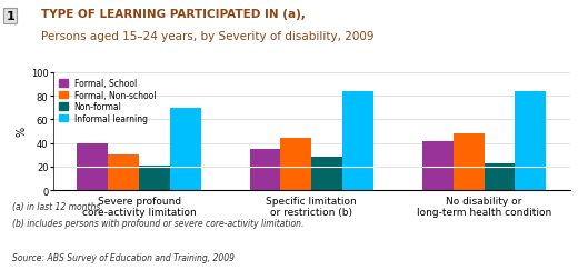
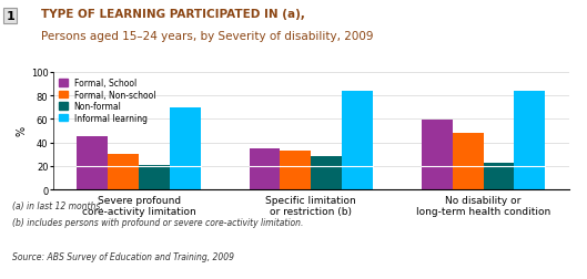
Formal, School/Severe profound core-activity limitation: 40 -> 45
Formal, Non-school/Specific limitation or restriction (b): 44 -> 33
Formal, School/No disability or long-term health condition: 41 -> 59
